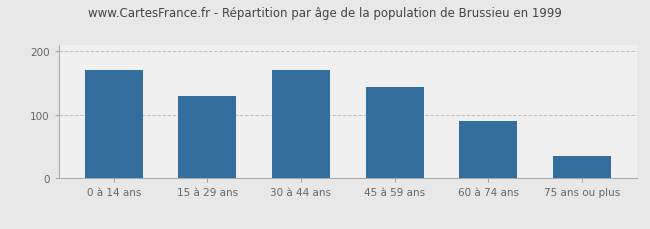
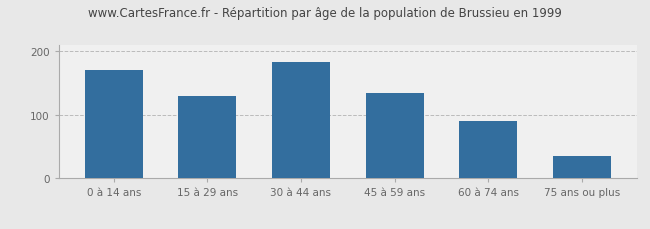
30 à 44 ans: 170 -> 183
45 à 59 ans: 144 -> 135
